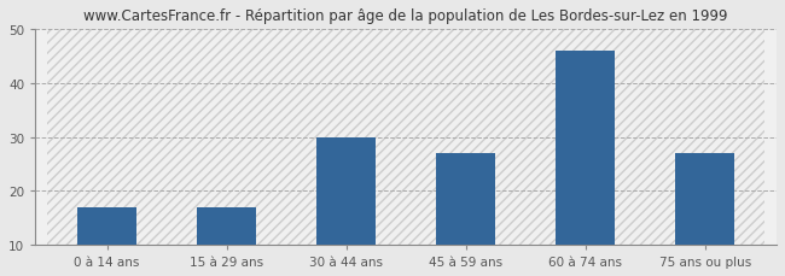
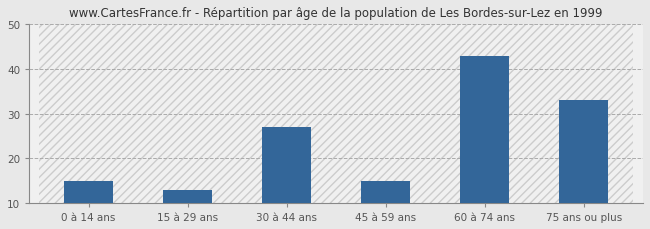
0 à 14 ans: 17 -> 15
15 à 29 ans: 17 -> 13
30 à 44 ans: 30 -> 27
45 à 59 ans: 27 -> 15
60 à 74 ans: 46 -> 43
75 ans ou plus: 27 -> 33
